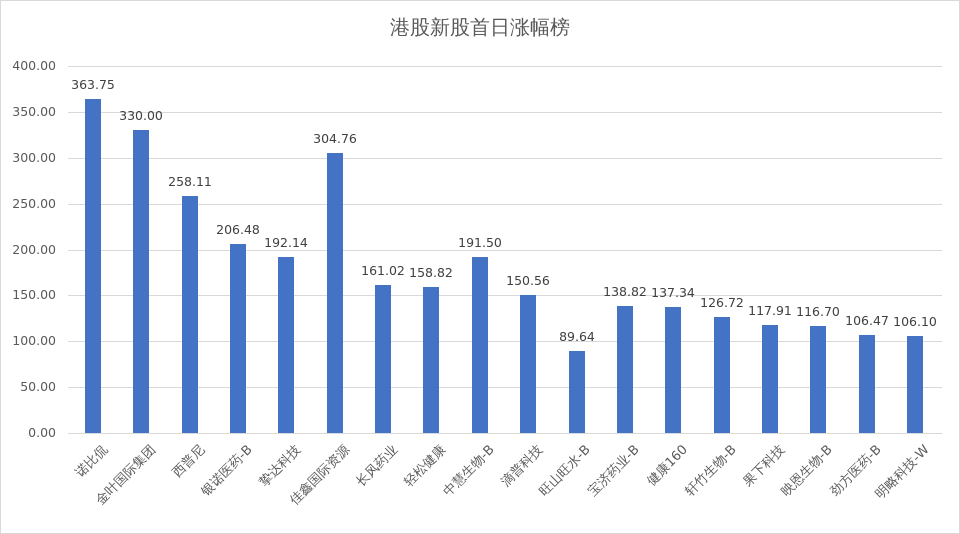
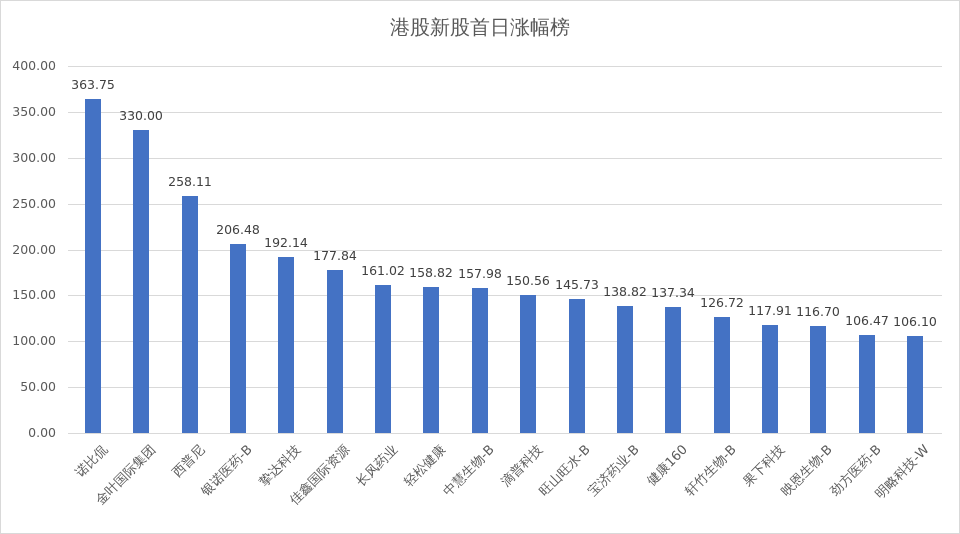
佳鑫国际资源: 304.76 -> 177.84
中慧生物-B: 191.50 -> 157.98
旺山旺水-B: 89.64 -> 145.73
